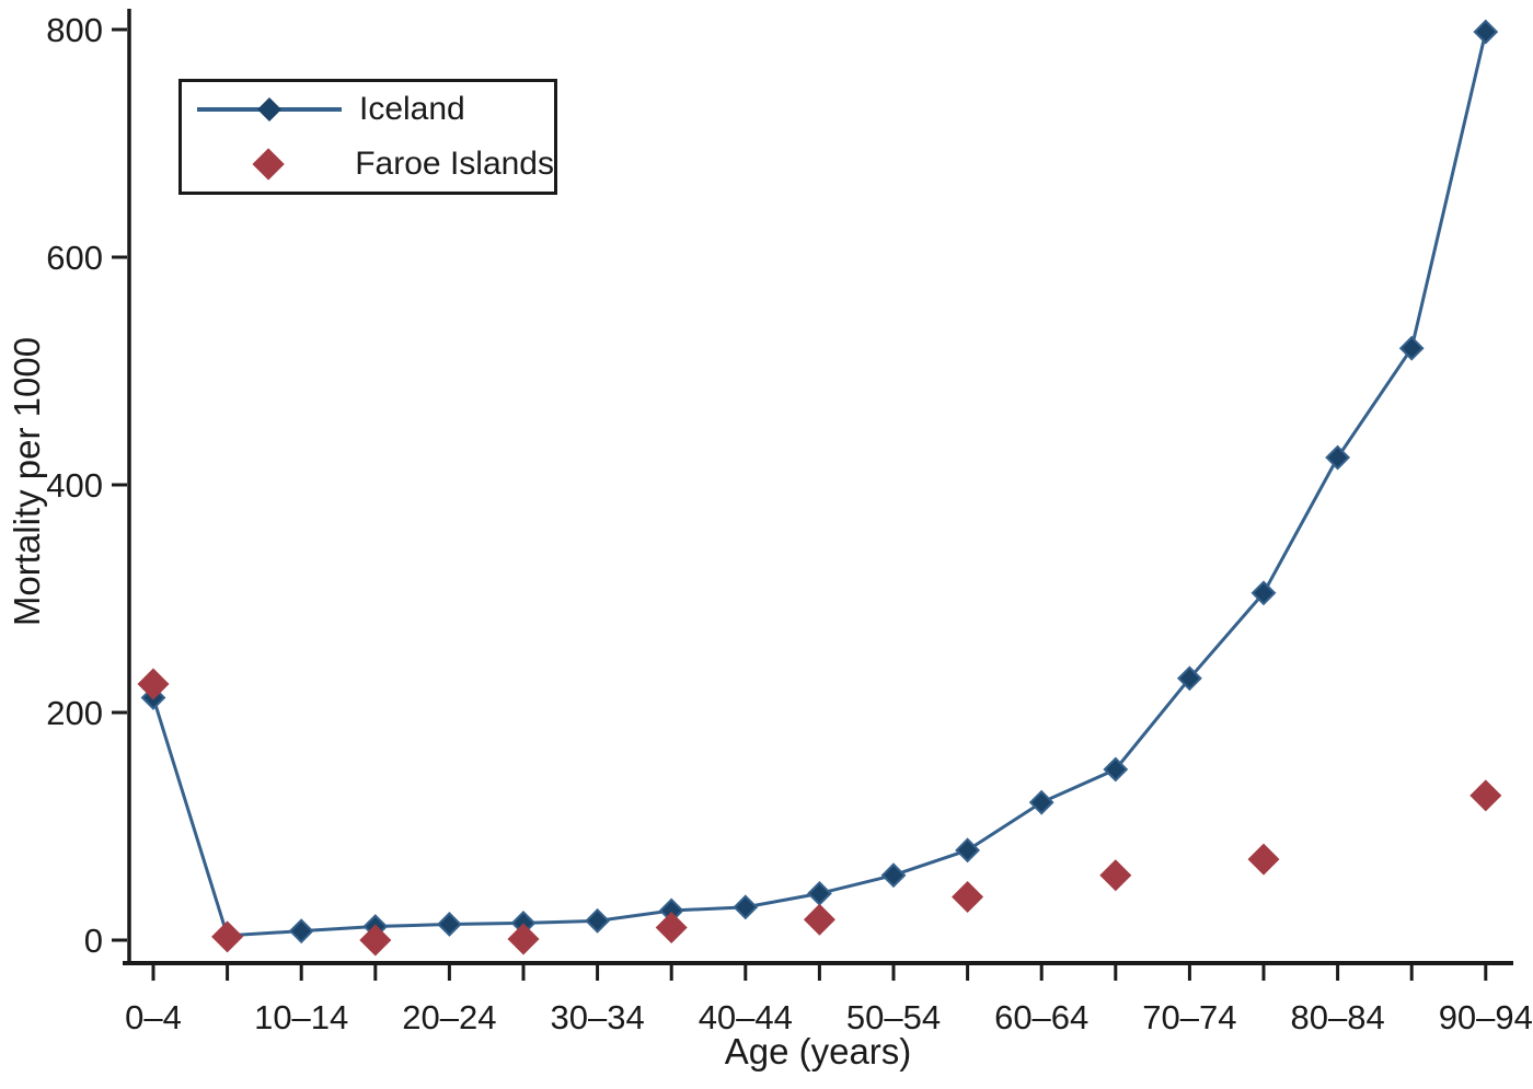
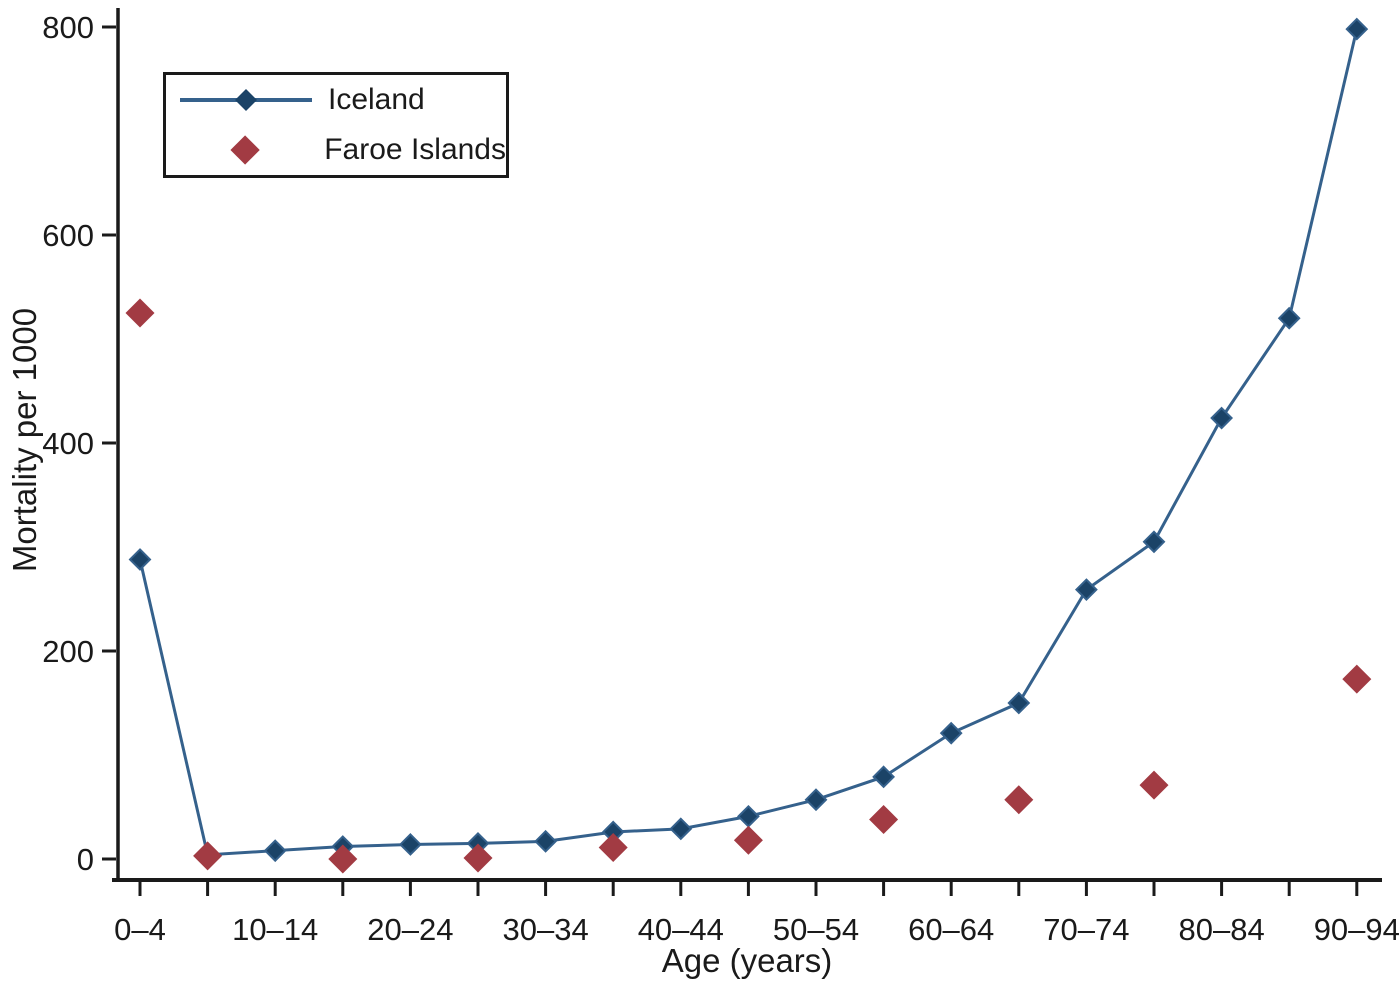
Iceland/0–4: 213 -> 288
Faroe Islands/0–4: 225 -> 525
Iceland/70–74: 230 -> 259
Faroe Islands/90–94: 127 -> 173
